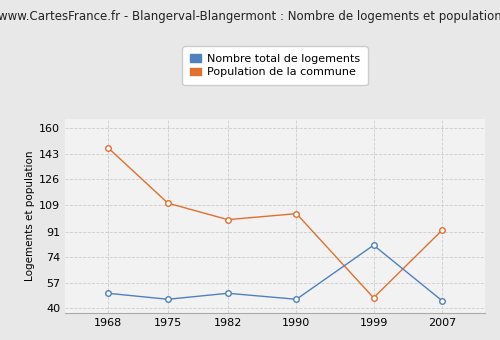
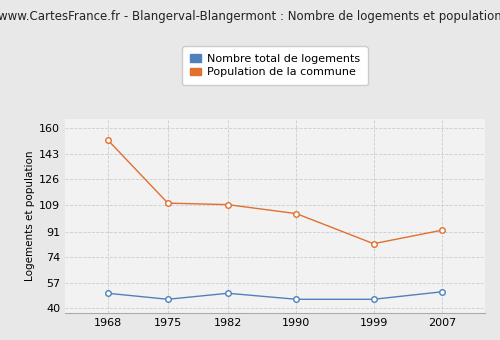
Population de la commune/1968: 147 -> 152
Population de la commune/1982: 99 -> 109
Nombre total de logements/1999: 82 -> 46
Population de la commune/1999: 47 -> 83
Nombre total de logements/2007: 45 -> 51
